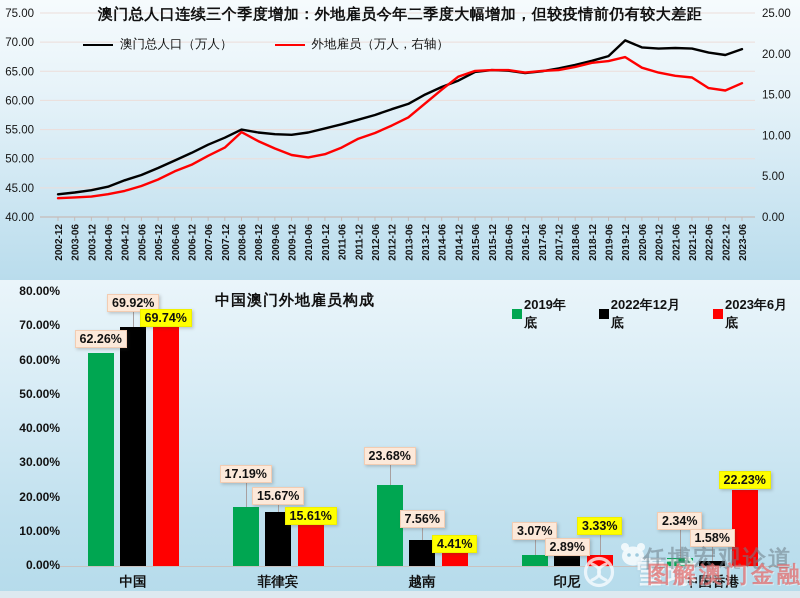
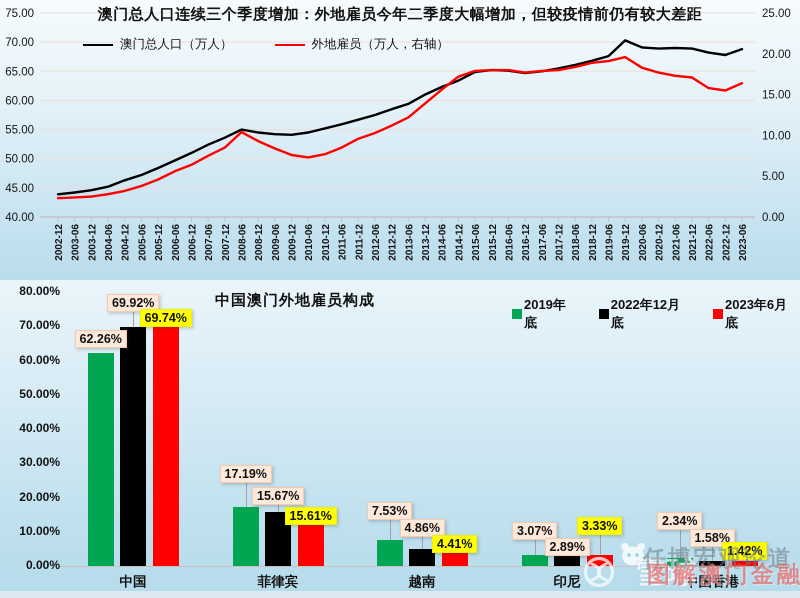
中国澳门外地雇员构成/2019年底/越南: 23.68% -> 7.53%
中国澳门外地雇员构成/2022年12月底/越南: 7.56% -> 4.86%
中国澳门外地雇员构成/2023年6月底/中国香港: 22.23% -> 1.42%
